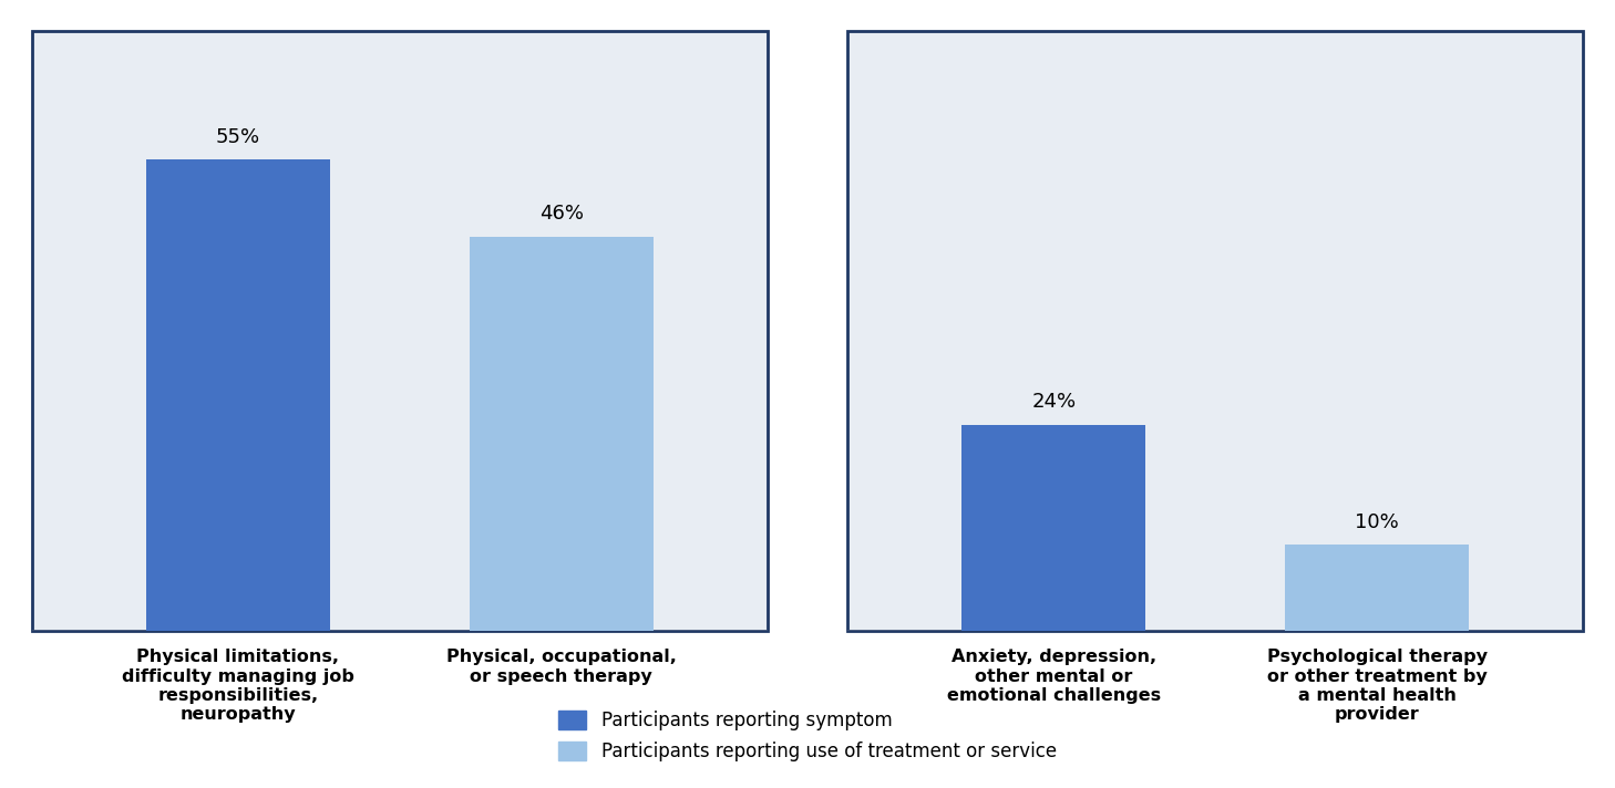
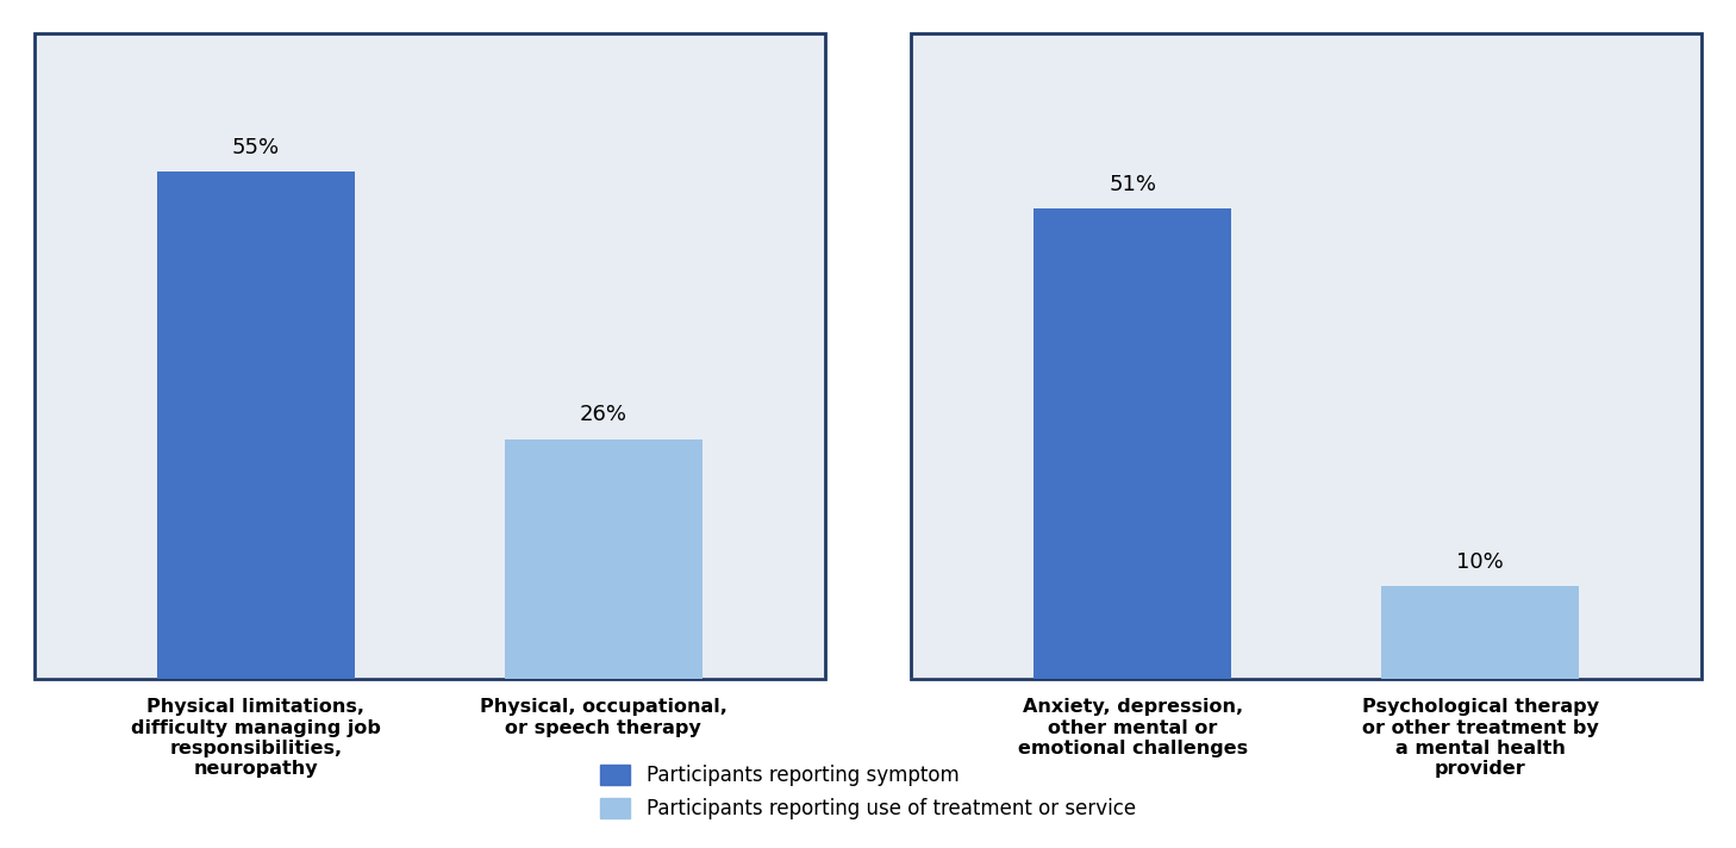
Physical, occupational, or speech therapy: 46% -> 26%
Anxiety, depression, other mental or emotional challenges: 24% -> 51%
